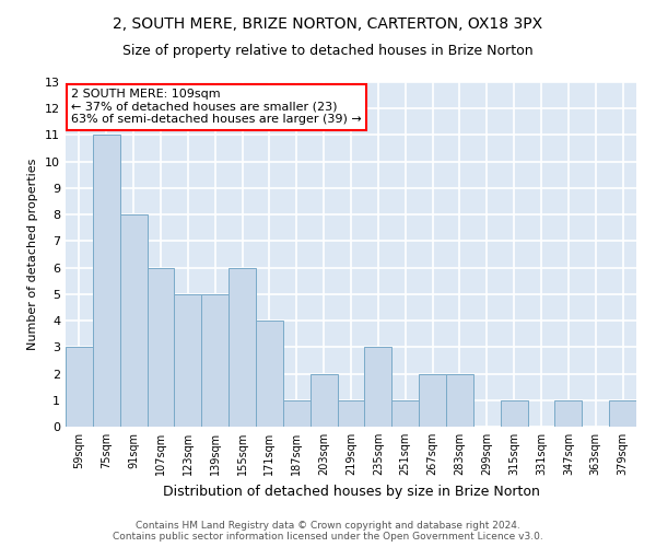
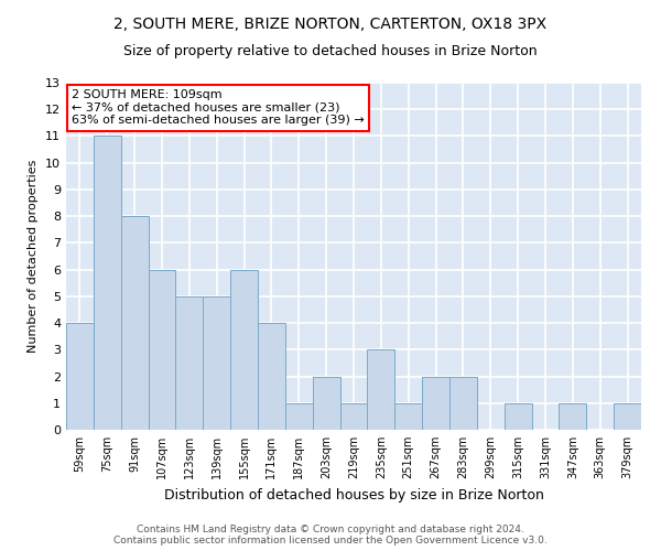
59sqm: 3 -> 4
